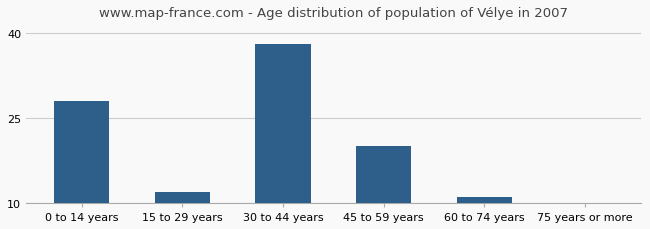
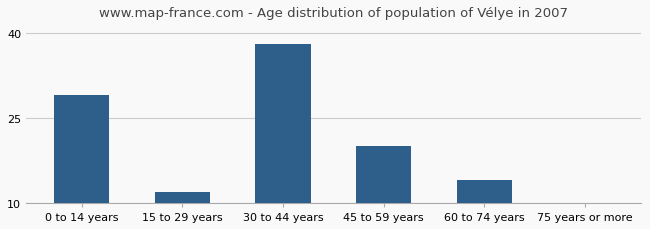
0 to 14 years: 28 -> 29
60 to 74 years: 11 -> 14
